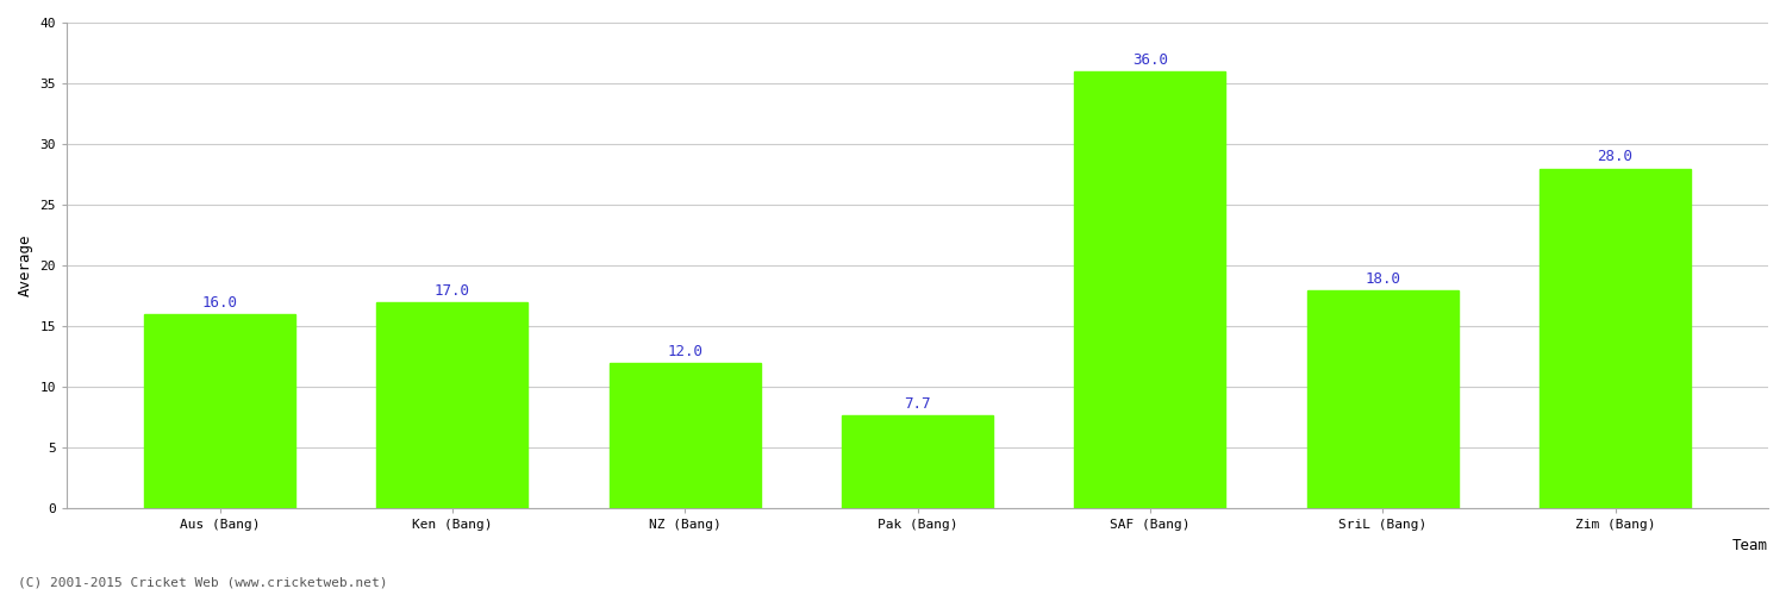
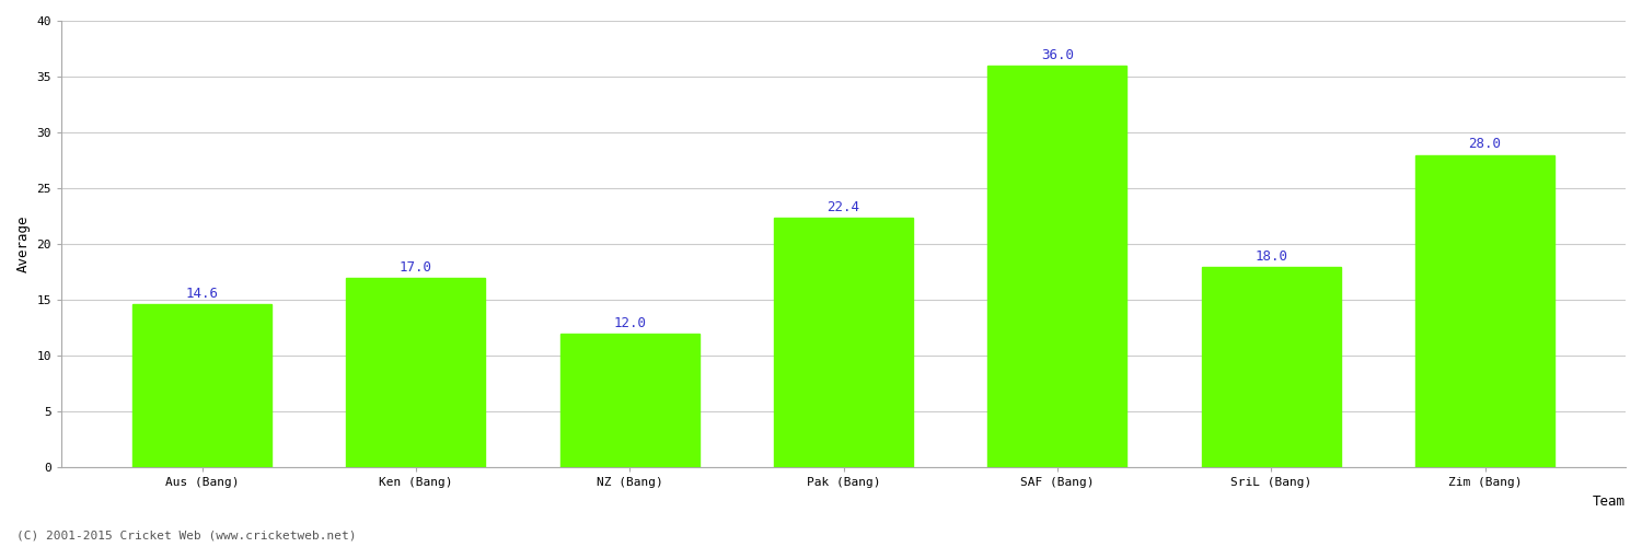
Aus (Bang): 16.0 -> 14.6
Pak (Bang): 7.7 -> 22.4
